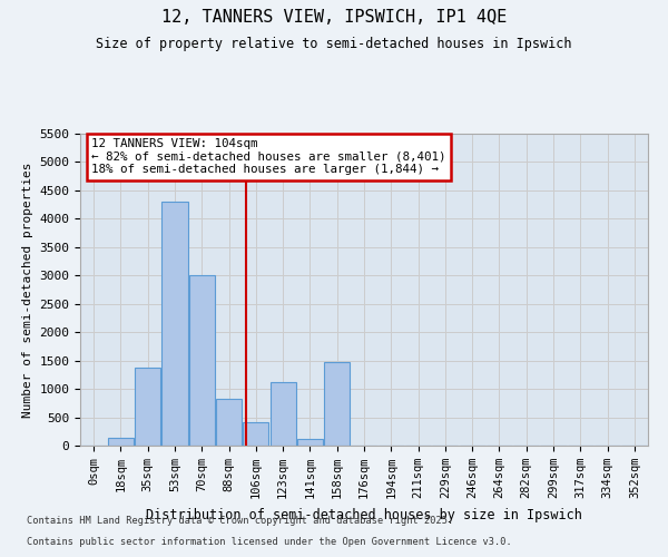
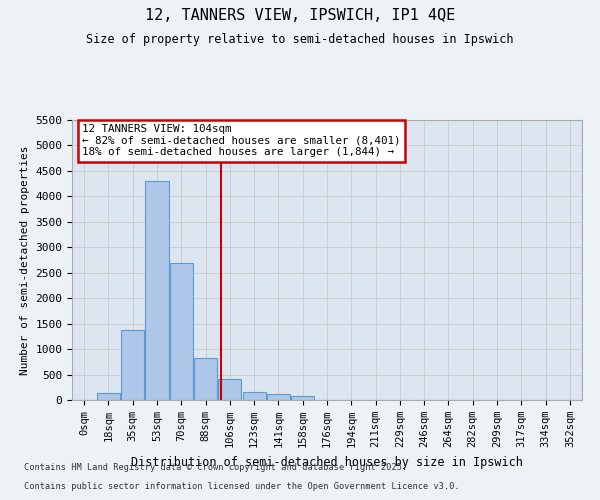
70sqm: 3000 -> 2700
123sqm: 1120 -> 160
158sqm: 1480 -> 80
